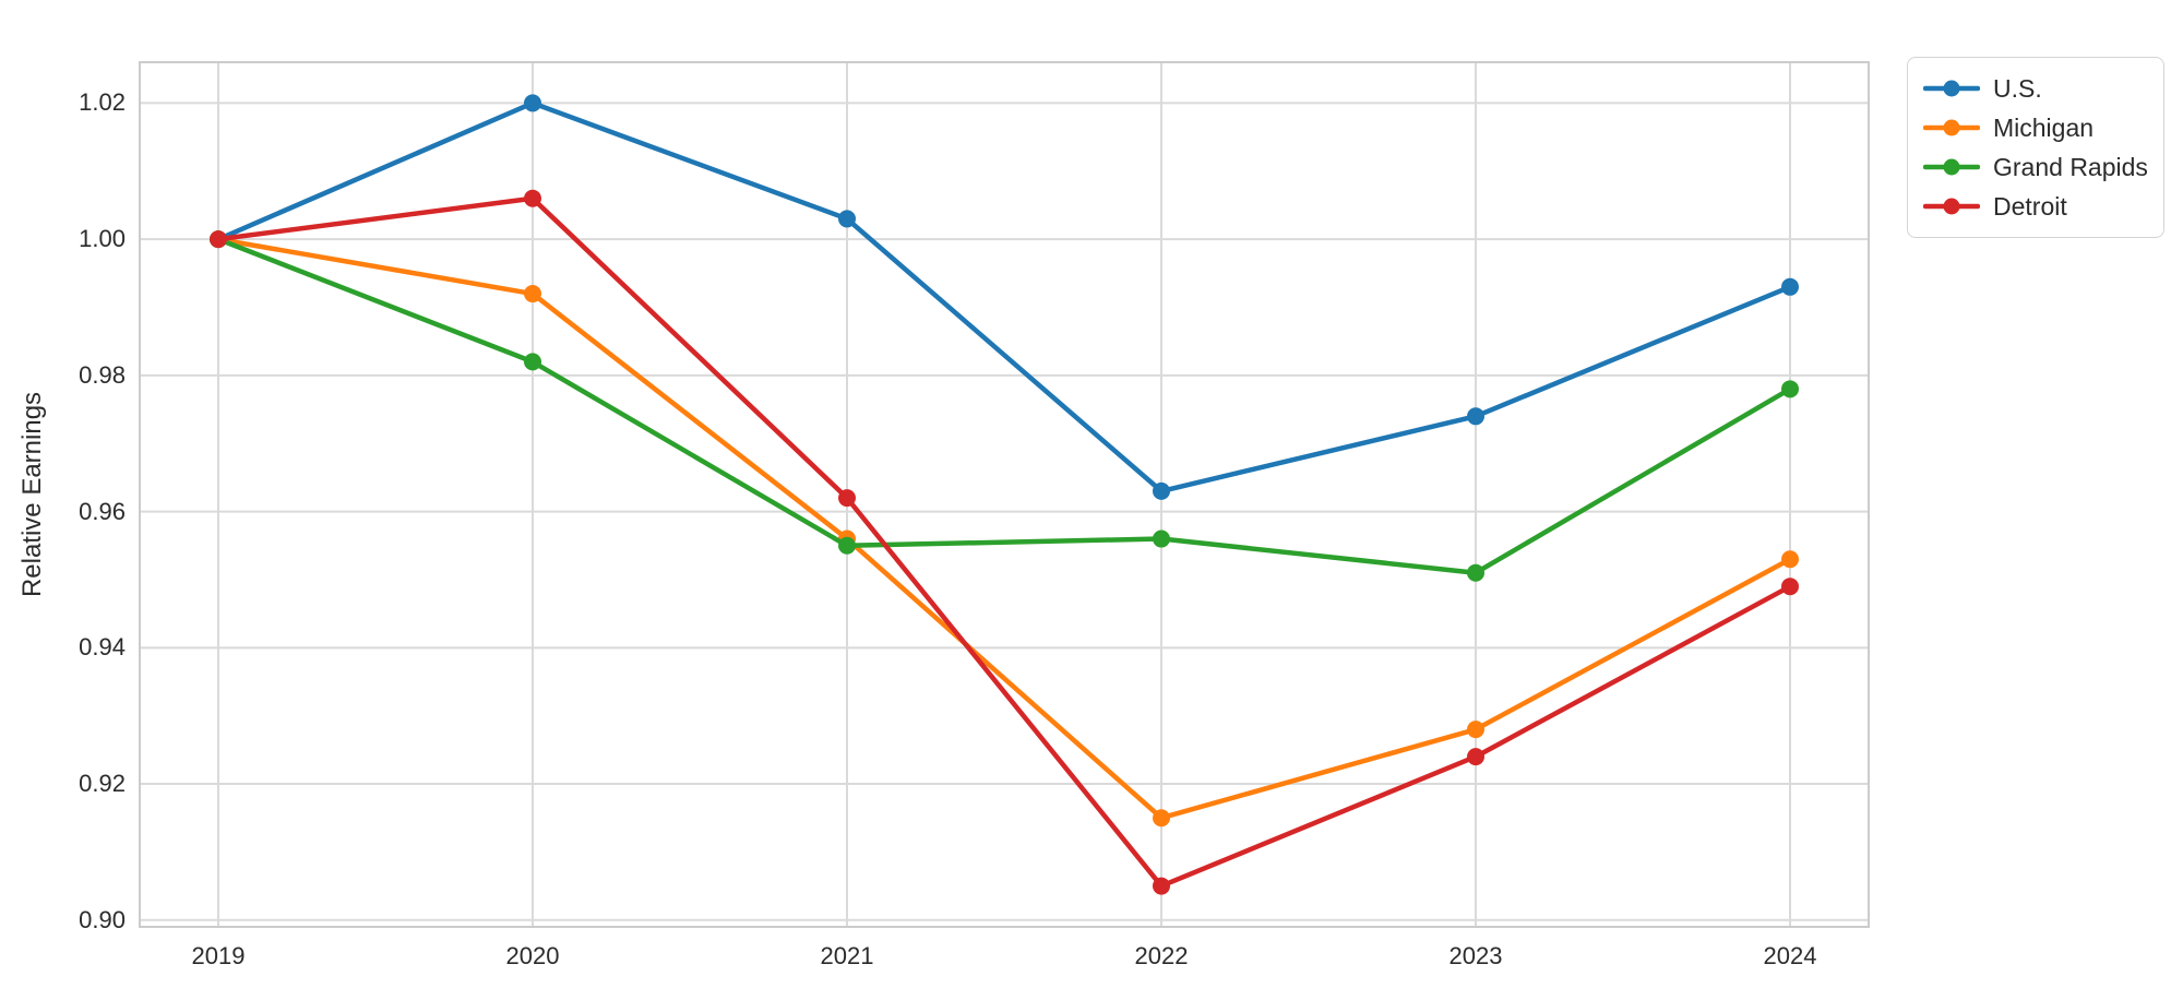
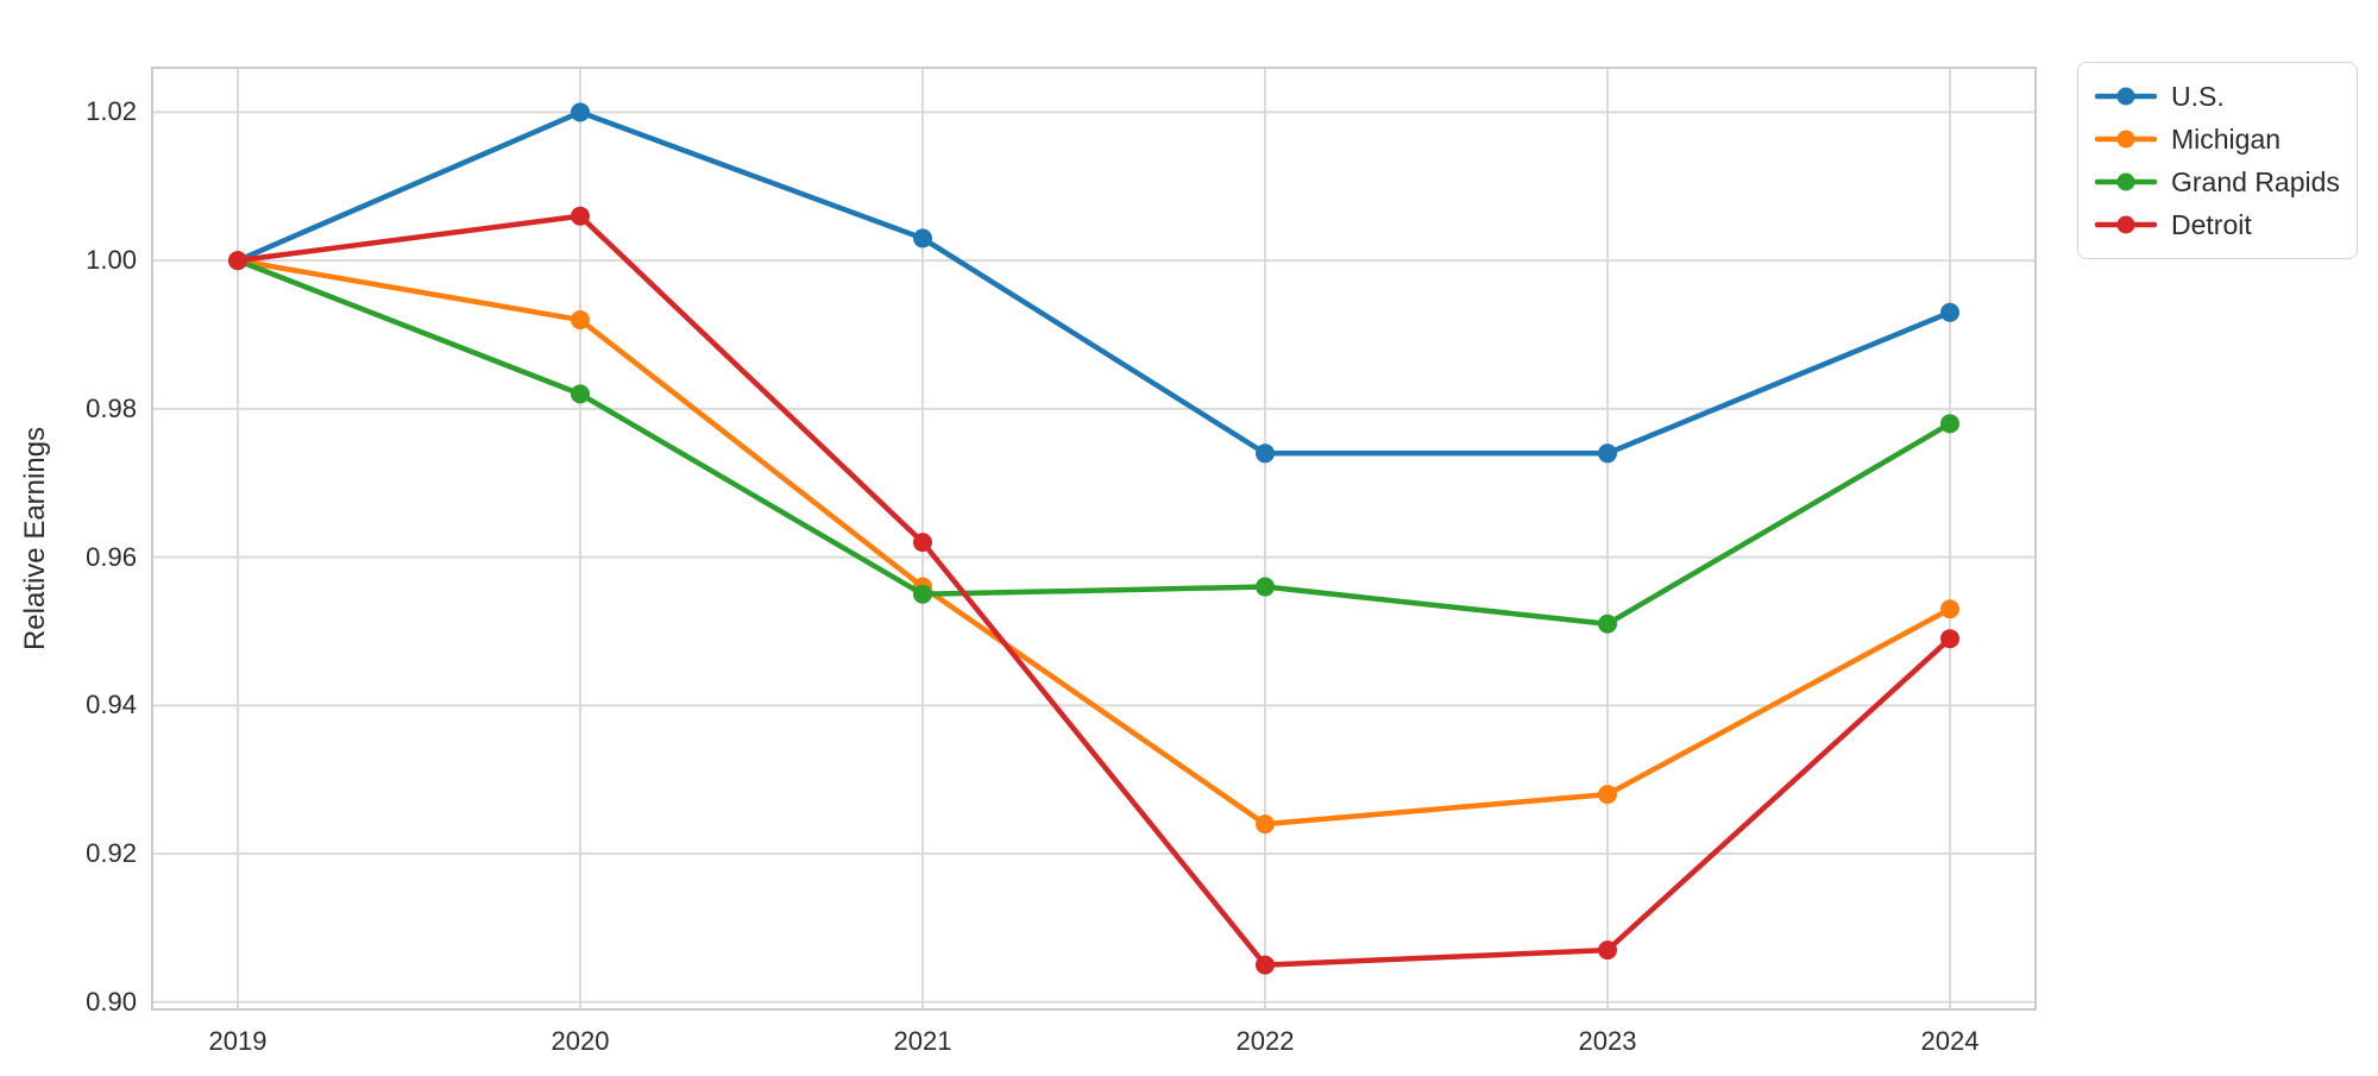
U.S./2022: 0.963 -> 0.974
Michigan/2022: 0.915 -> 0.924
Detroit/2023: 0.924 -> 0.907
